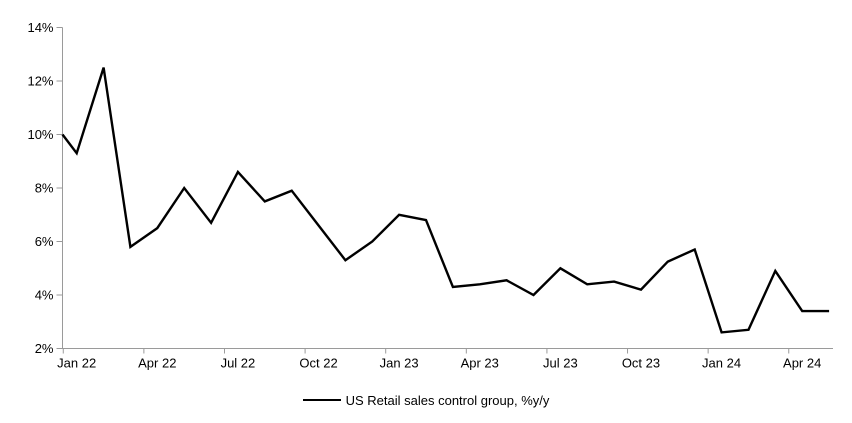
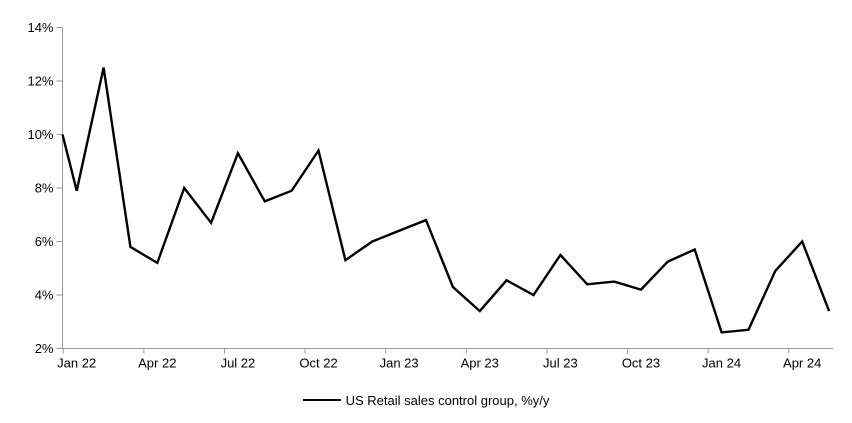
Jan 22: 9.3% -> 7.9%
Apr 22: 6.5% -> 5.2%
Jul 22: 8.6% -> 9.3%
Oct 22: 6.6% -> 9.4%
Jan 23: 7.0% -> 6.4%
Apr 23: 4.4% -> 3.4%
Jul 23: 5.0% -> 5.5%
Apr 24: 3.4% -> 6.0%
